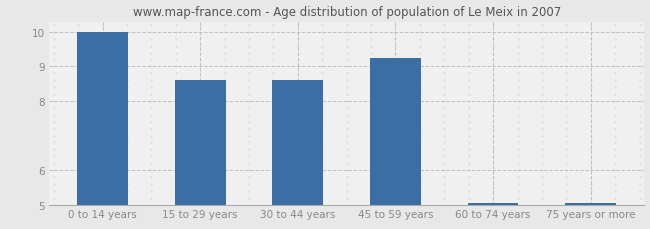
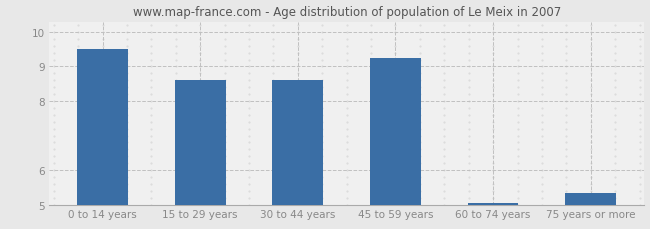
0 to 14 years: 10.00 -> 9.50
75 years or more: 5.05 -> 5.35
